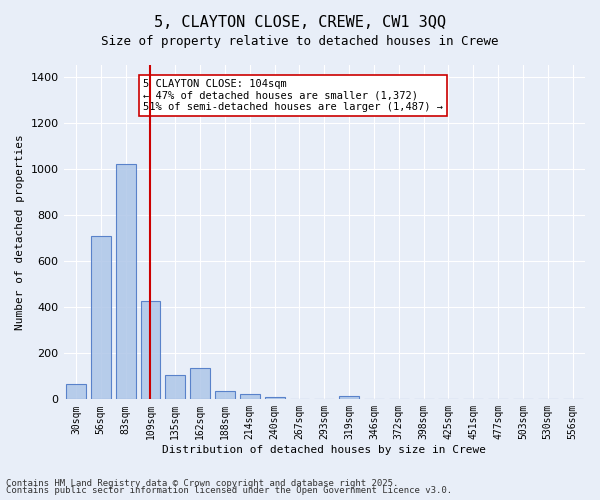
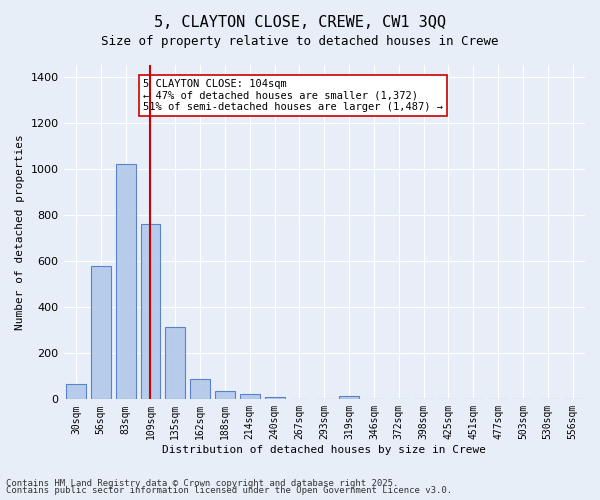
56sqm: 710 -> 580
109sqm: 425 -> 760
135sqm: 105 -> 315
162sqm: 135 -> 90
